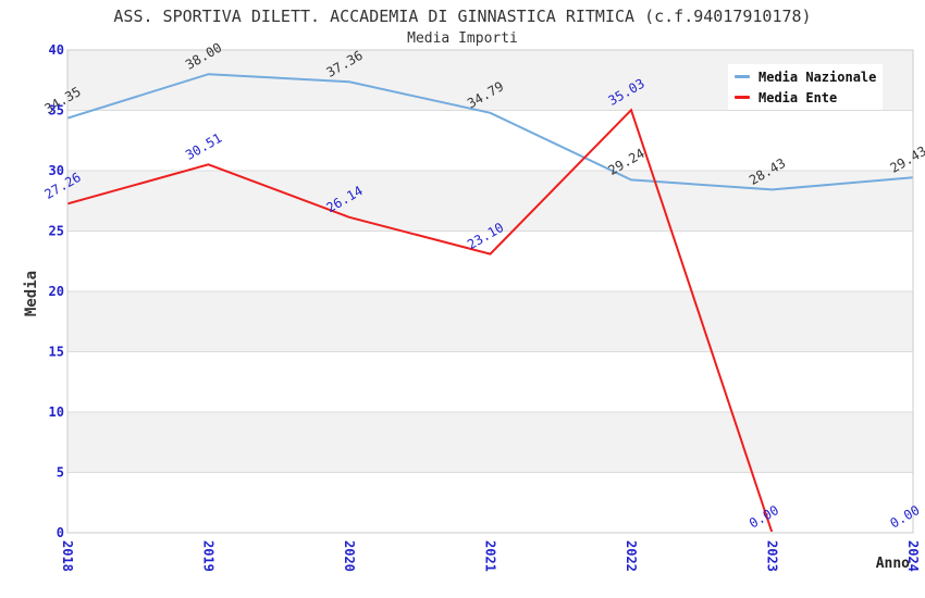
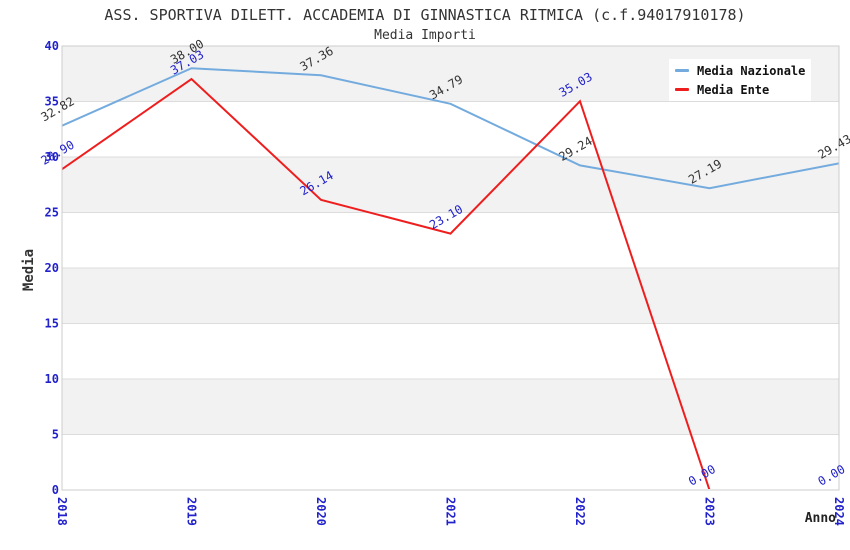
Media Nazionale/2018: 34.35 -> 32.82
Media Ente/2018: 27.26 -> 28.90
Media Ente/2019: 30.51 -> 37.03
Media Nazionale/2023: 28.43 -> 27.19
